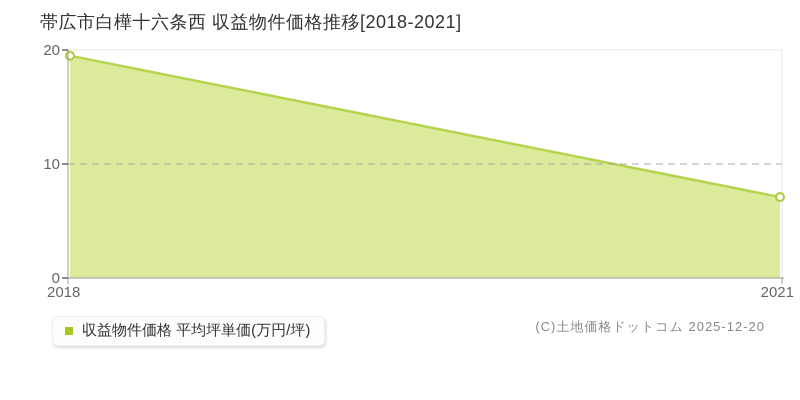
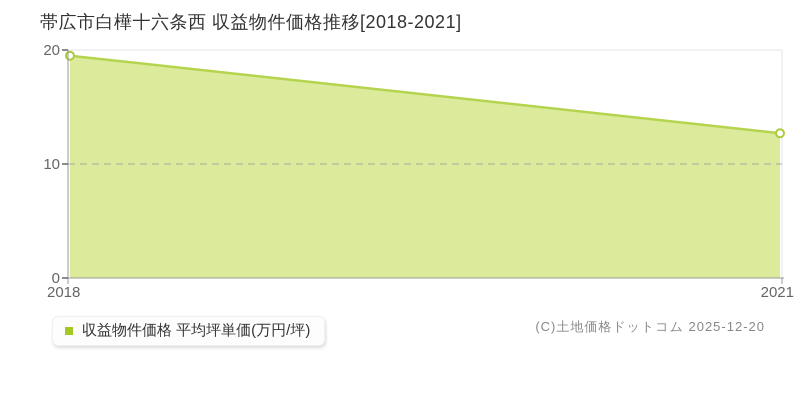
2021: 7.1 -> 12.7
